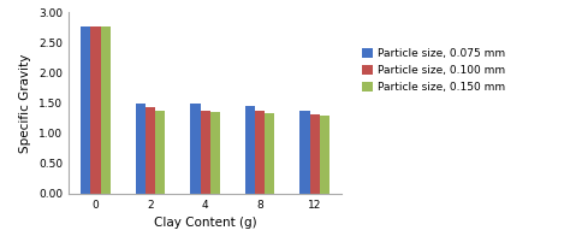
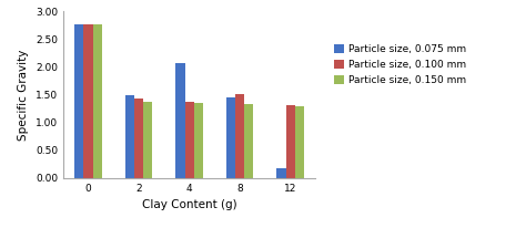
Particle size, 0.075 mm/4: 1.49 -> 2.06
Particle size, 0.100 mm/8: 1.37 -> 1.50
Particle size, 0.075 mm/12: 1.38 -> 0.18
